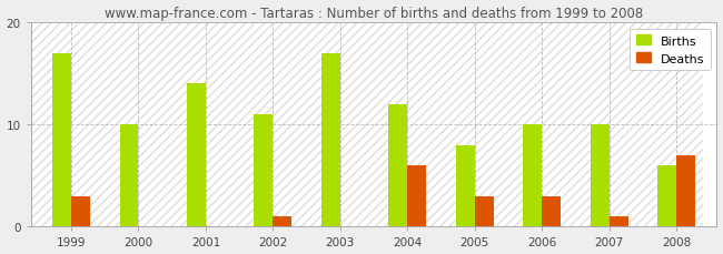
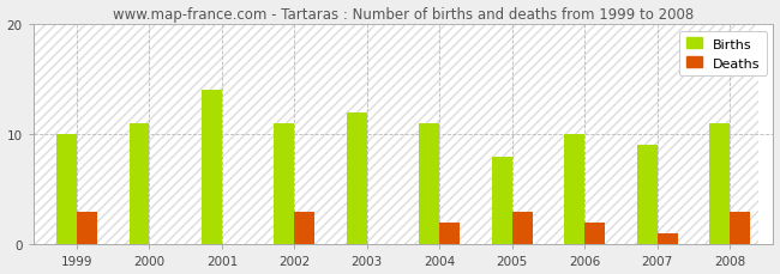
Births/1999: 17 -> 10
Births/2000: 10 -> 11
Deaths/2002: 1 -> 3
Births/2003: 17 -> 12
Births/2004: 12 -> 11
Deaths/2004: 6 -> 2
Deaths/2006: 3 -> 2
Births/2007: 10 -> 9
Births/2008: 6 -> 11
Deaths/2008: 7 -> 3
